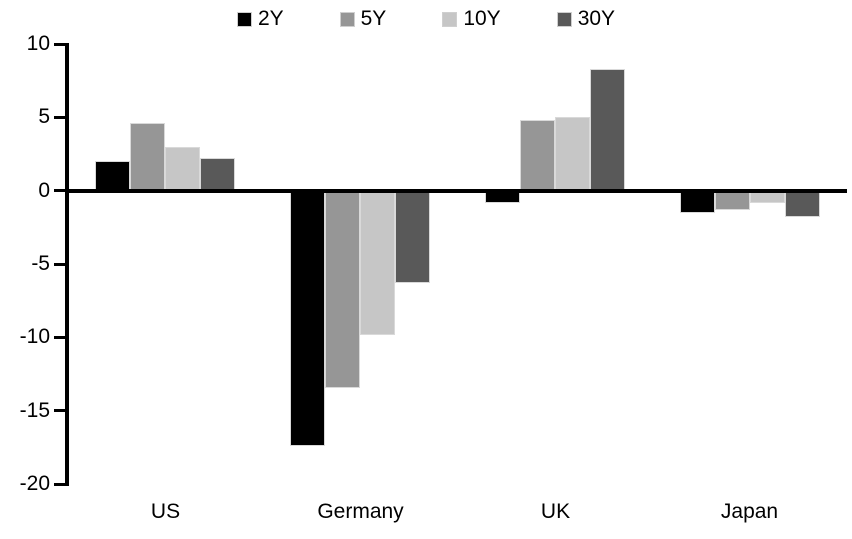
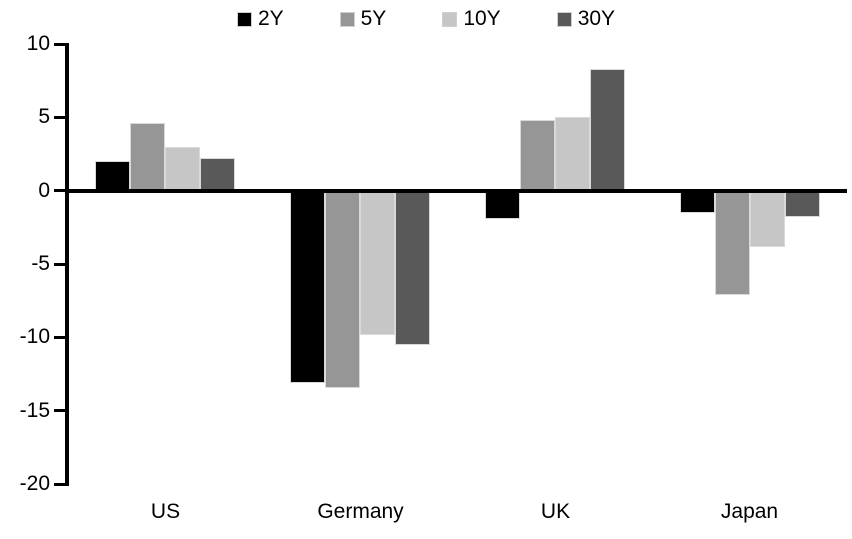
2Y/Germany: -17.4 -> -13.1
30Y/Germany: -6.3 -> -10.5
2Y/UK: -0.8 -> -1.9
5Y/Japan: -1.3 -> -7.1
10Y/Japan: -0.8 -> -3.8
